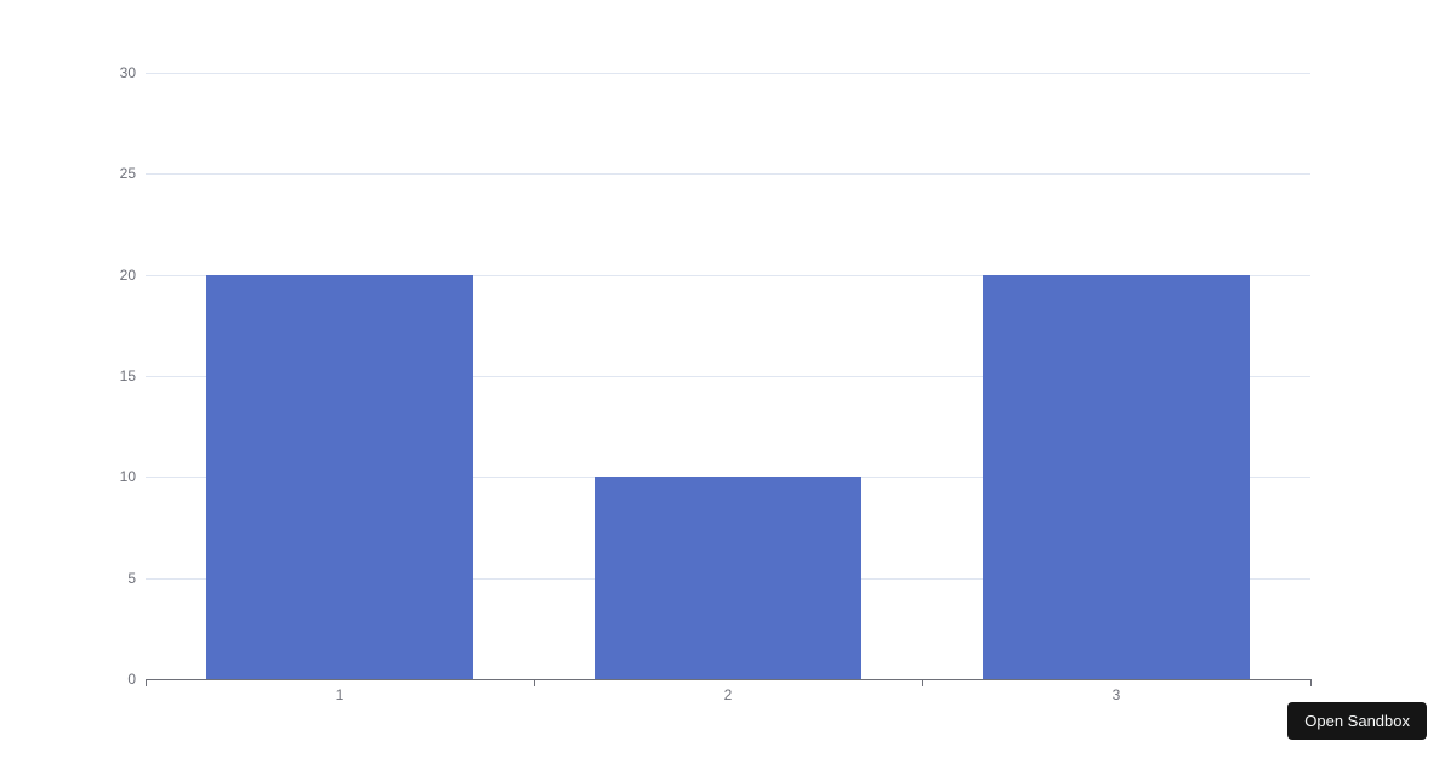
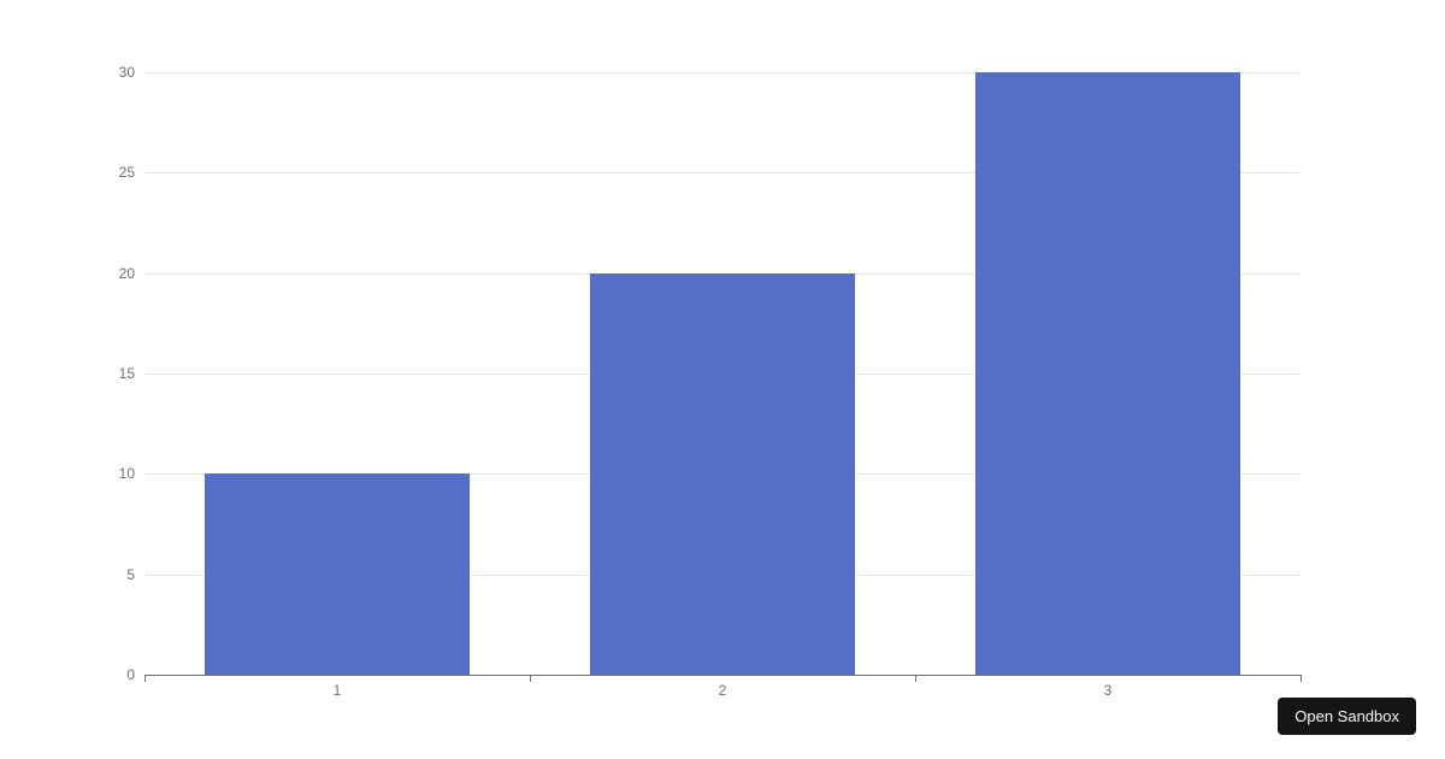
1: 20 -> 10
2: 10 -> 20
3: 20 -> 30
